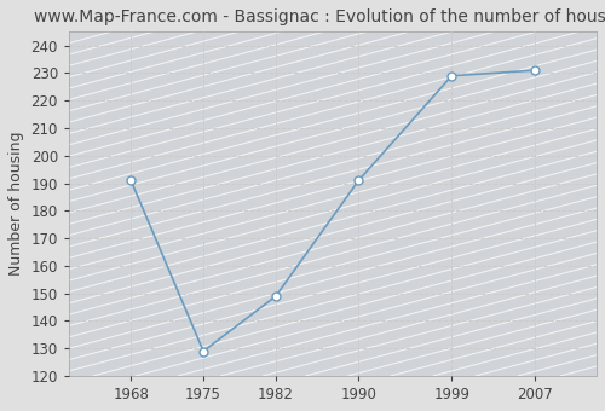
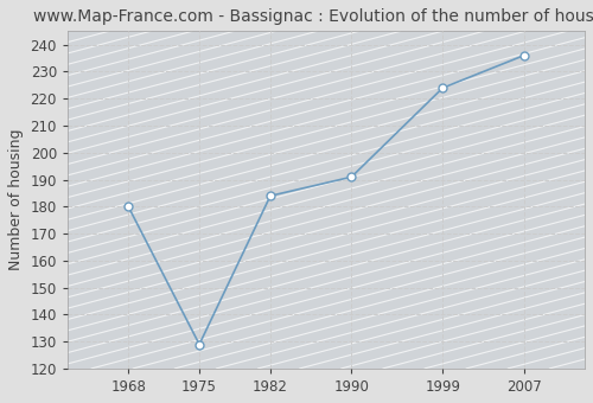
1968: 191 -> 180
1982: 149 -> 184
1999: 229 -> 224
2007: 231 -> 236
